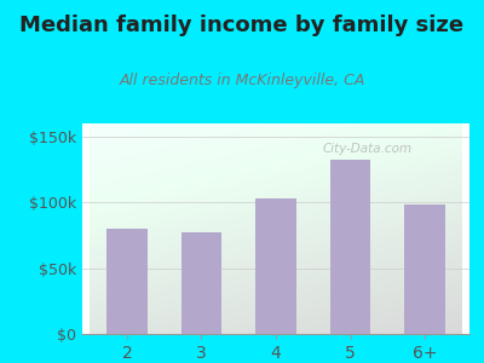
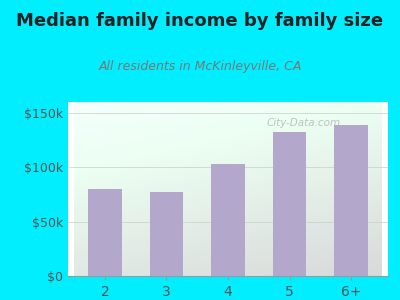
6+: $98k -> $139k
